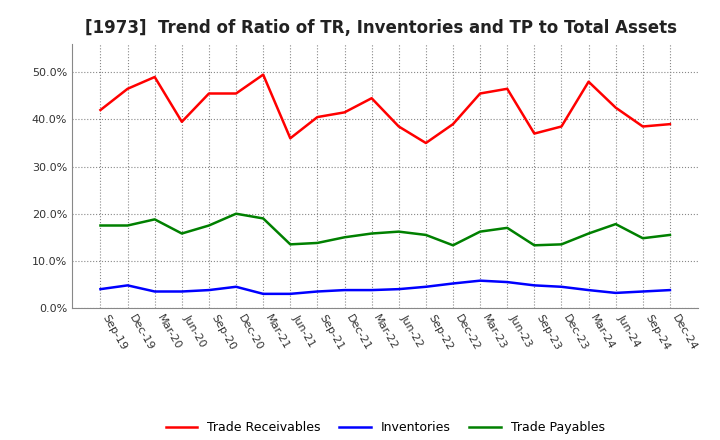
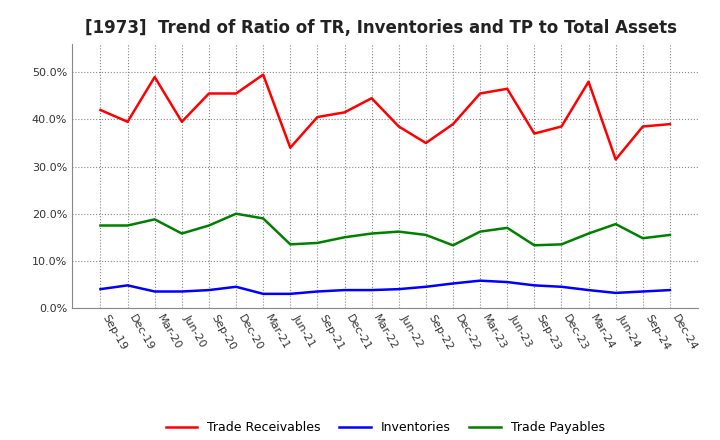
Trade Receivables/Dec-19: 46.5% -> 39.5%
Trade Receivables/Jun-21: 36.0% -> 34.0%
Trade Receivables/Jun-24: 42.5% -> 31.5%
